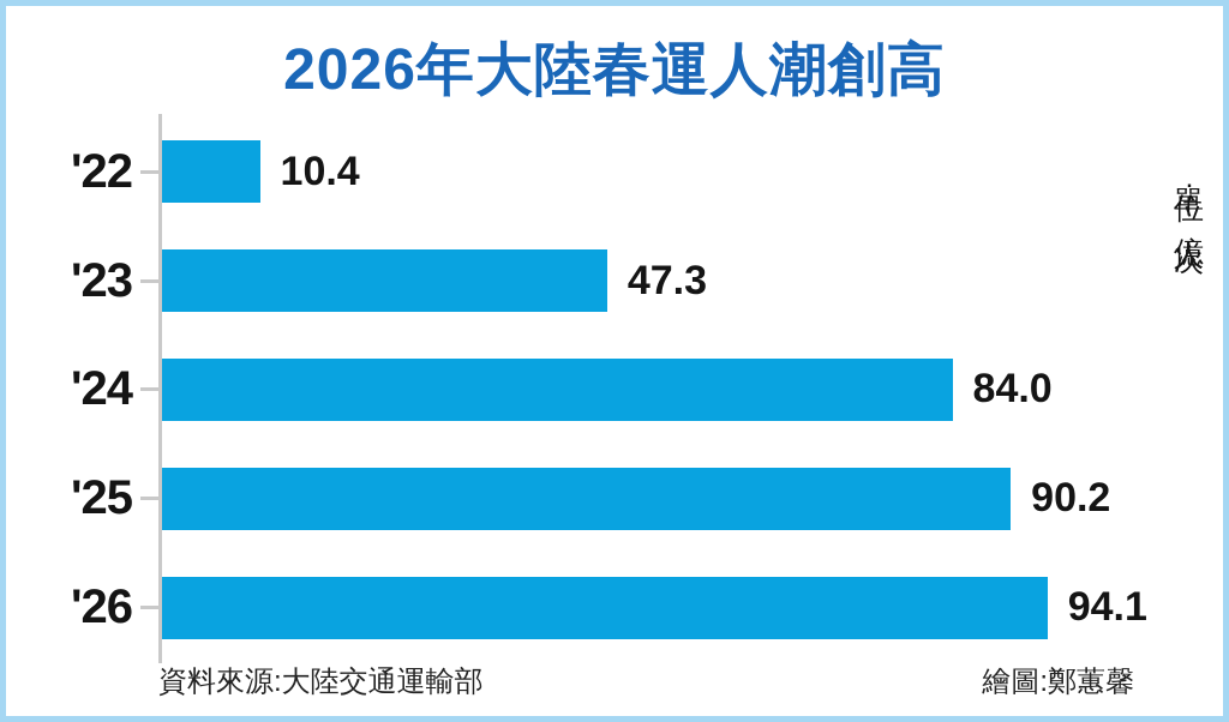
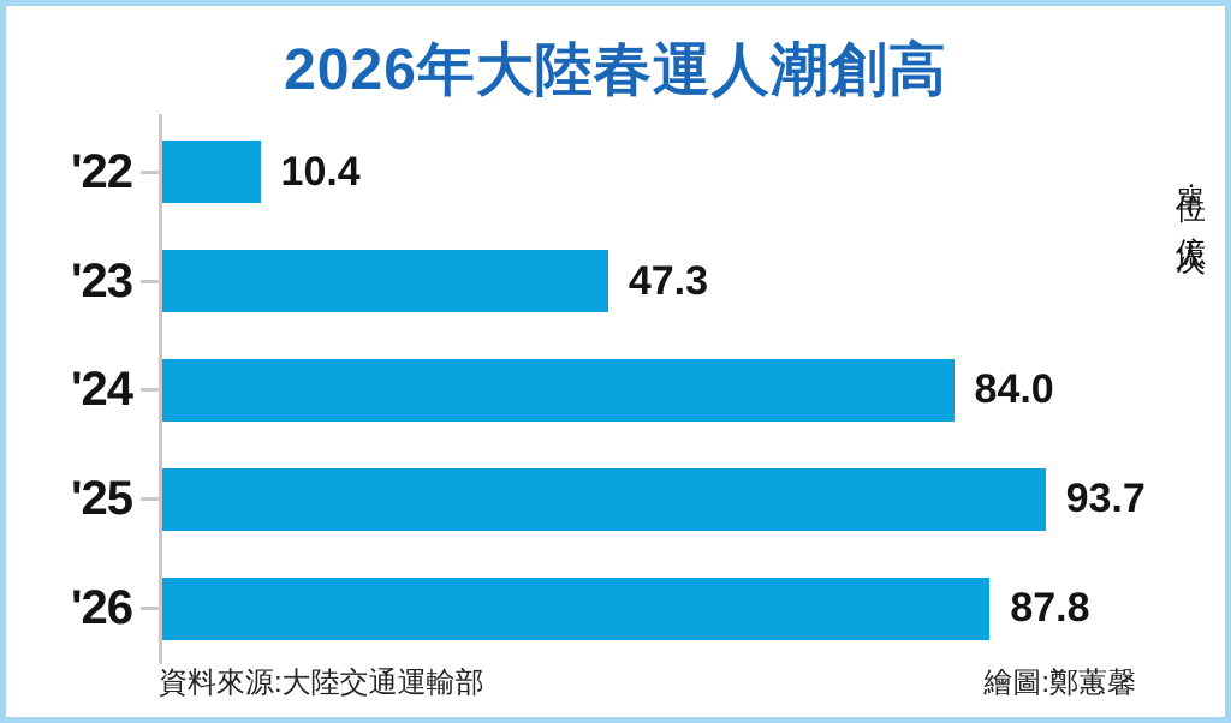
'25: 90.2 -> 93.7
'26: 94.1 -> 87.8
